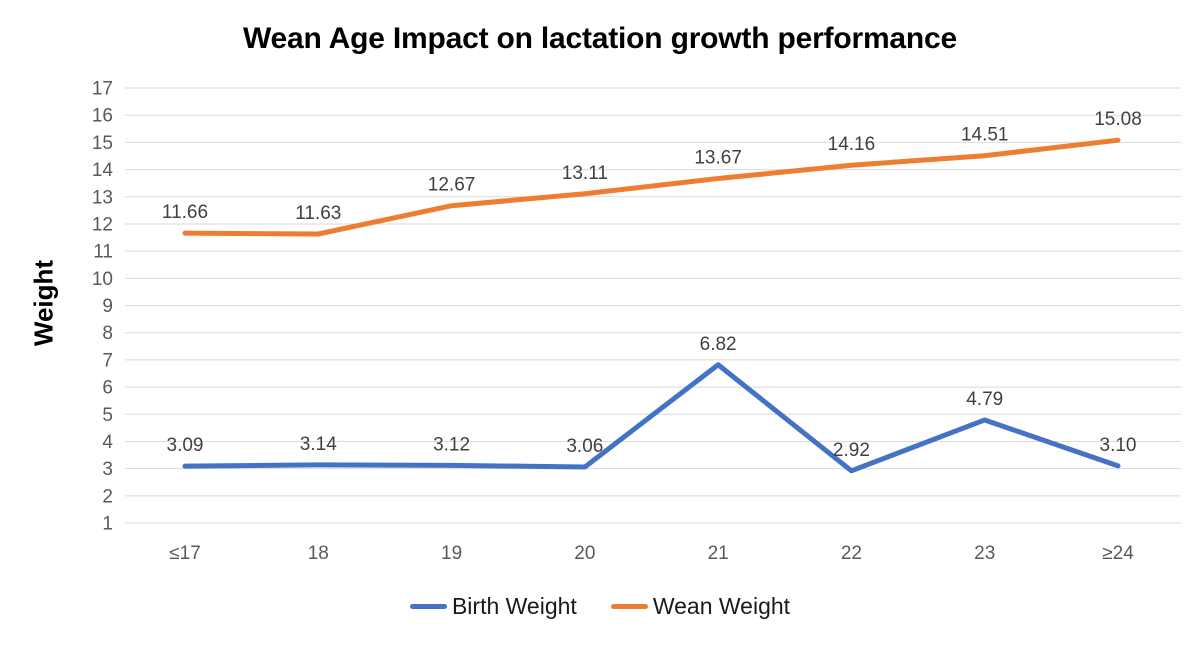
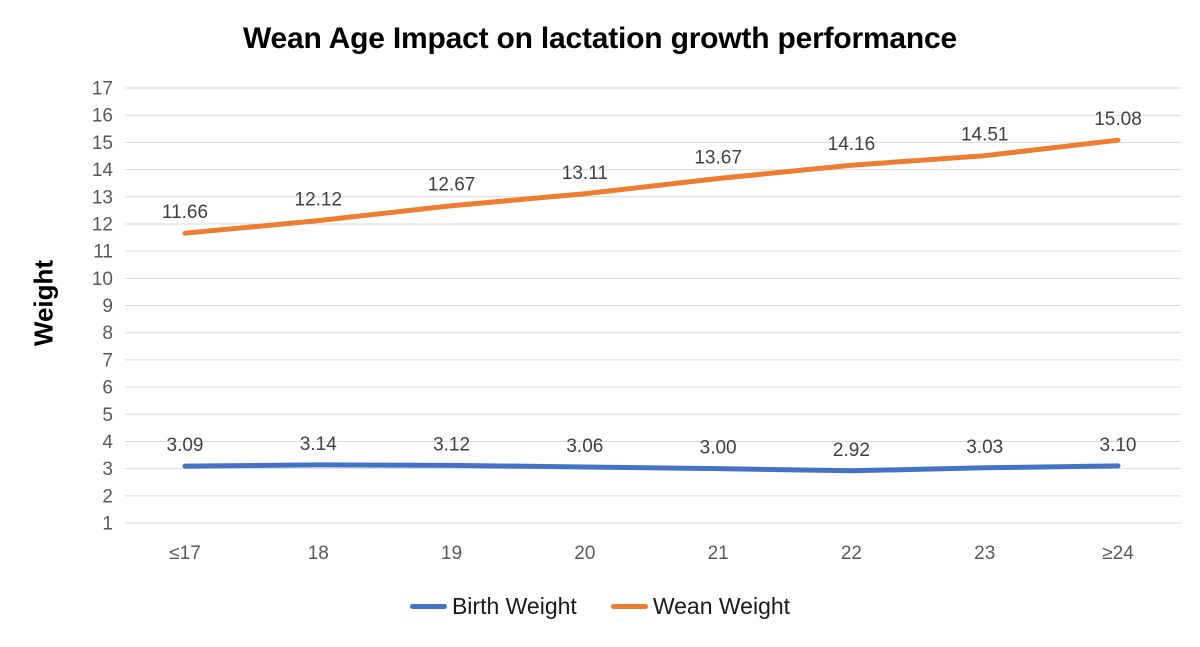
Wean Weight/18: 11.63 -> 12.12
Birth Weight/21: 6.82 -> 3.00
Birth Weight/23: 4.79 -> 3.03
